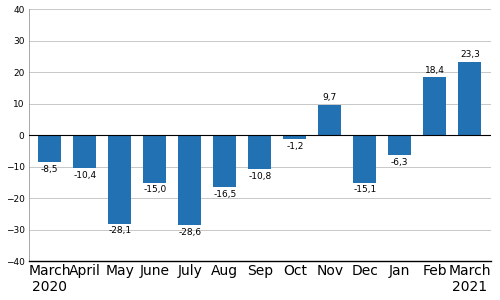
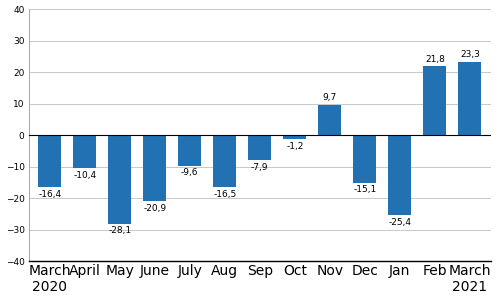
March 2020: -8,5 -> -16,4
June: -15,0 -> -20,9
July: -28,6 -> -9,6
Sep: -10,8 -> -7,9
Jan: -6,3 -> -25,4
Feb: 18,4 -> 21,8
